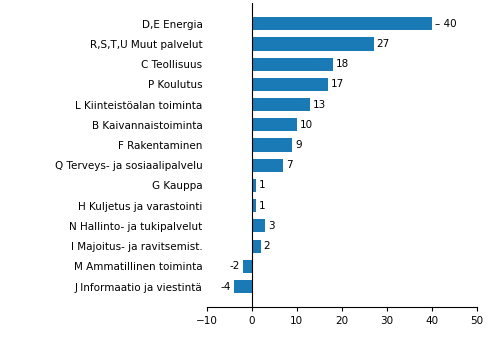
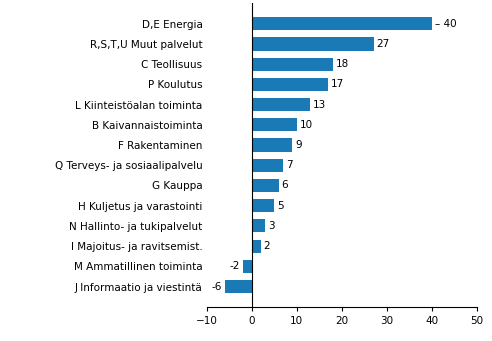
G Kauppa: 1 -> 6
H Kuljetus ja varastointi: 1 -> 5
J Informaatio ja viestintä: -4 -> -6
